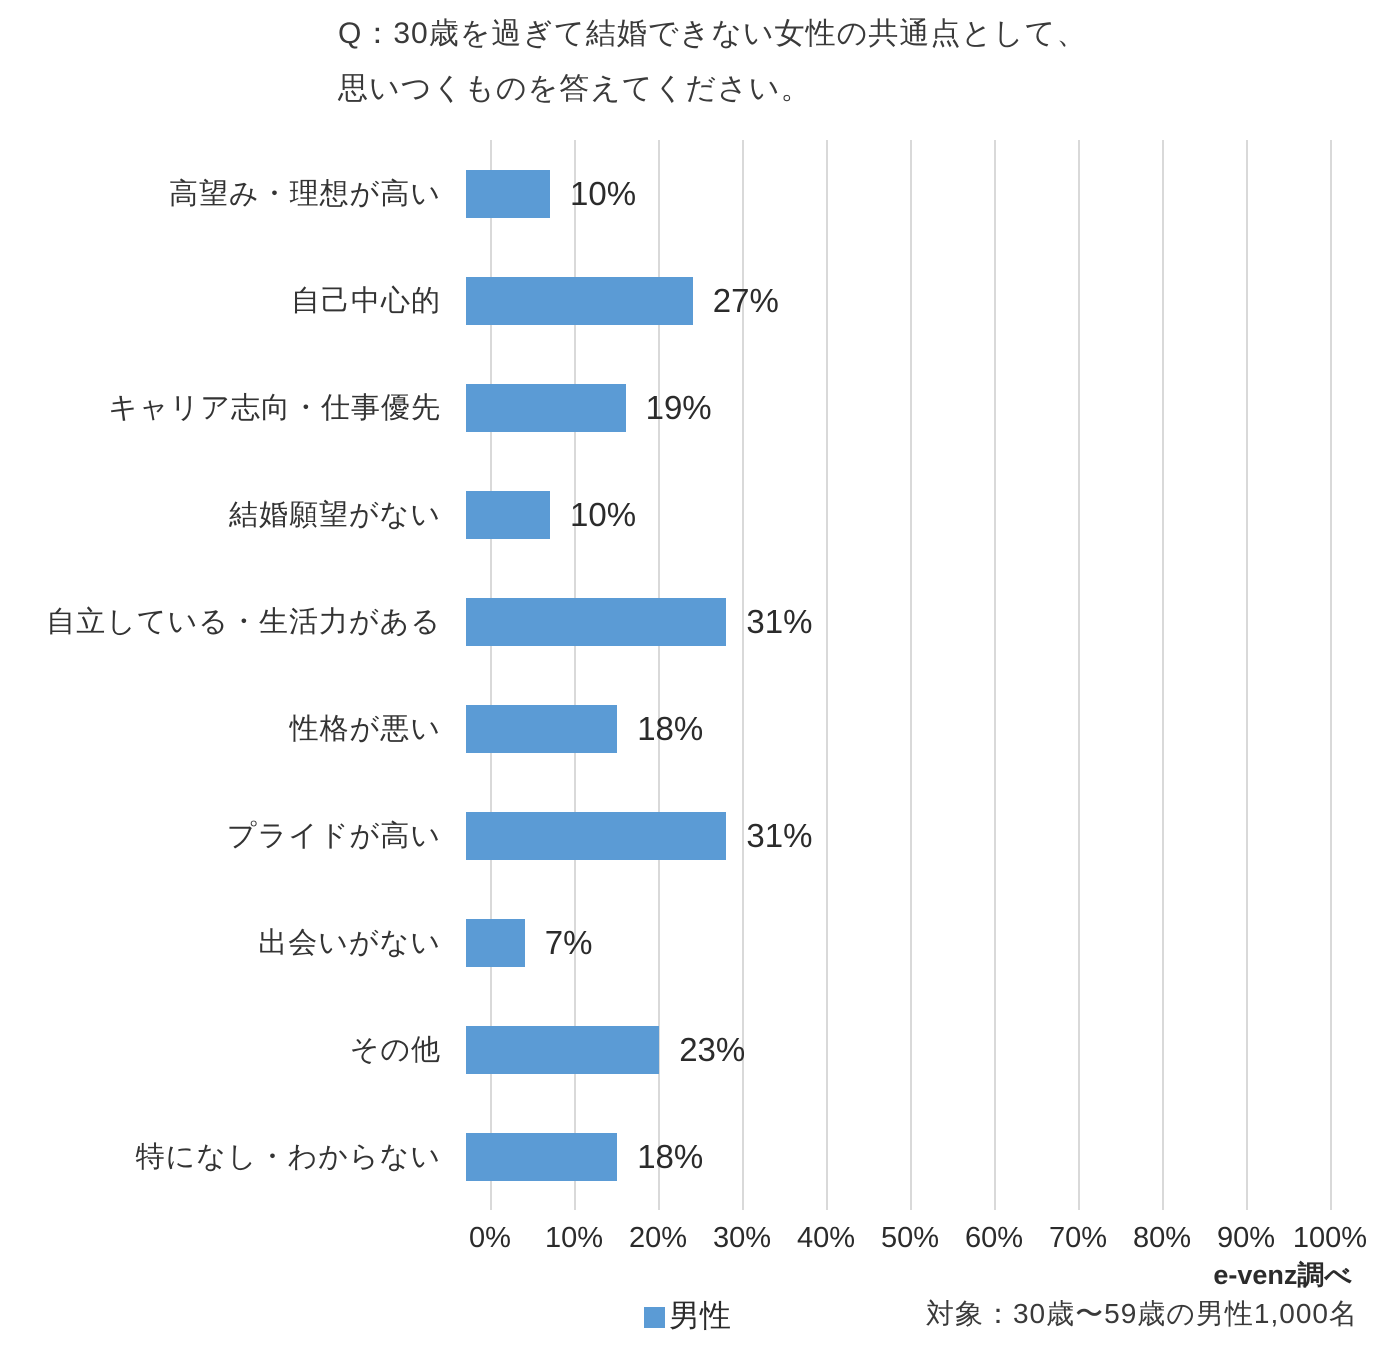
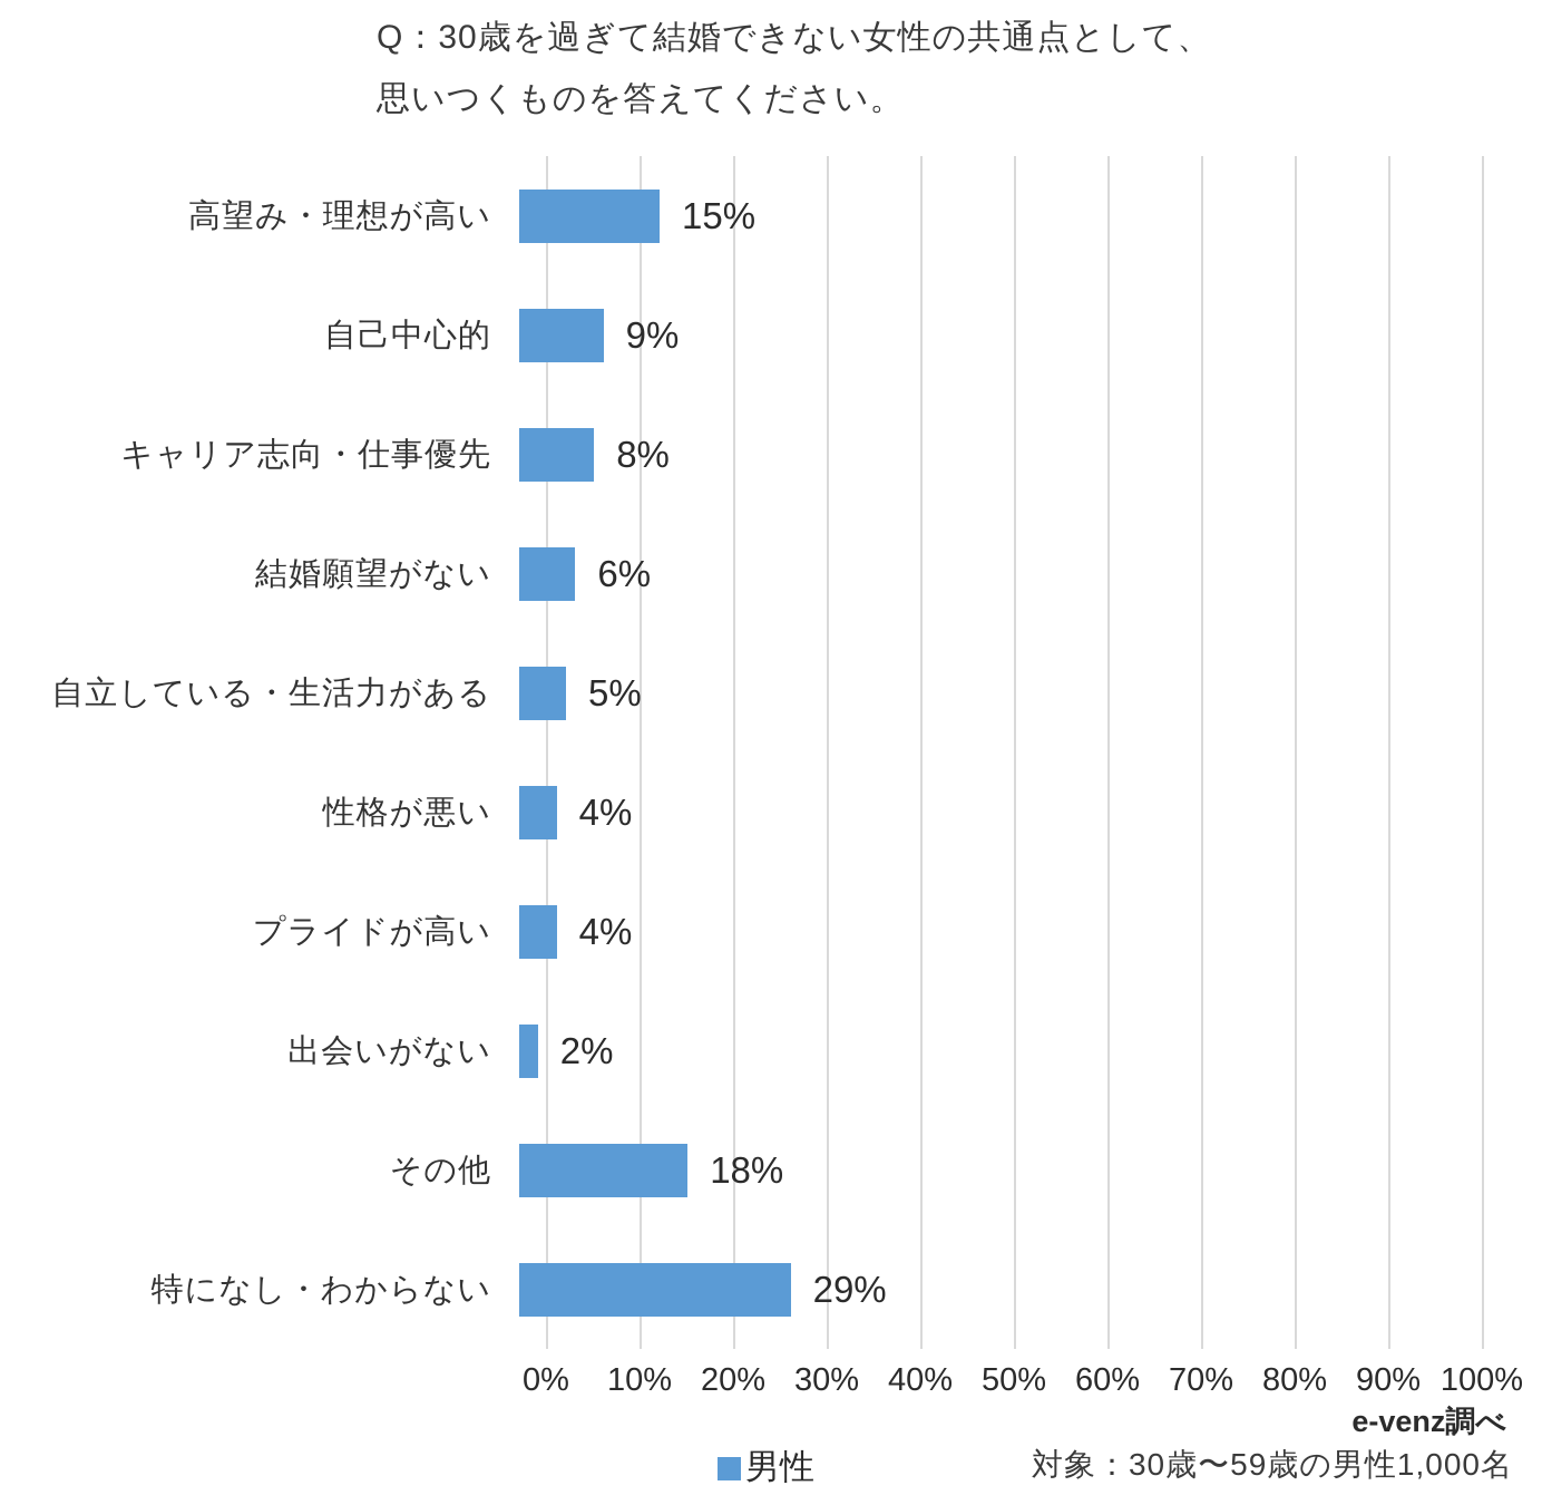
高望み・理想が高い: 10% -> 15%
自己中心的: 27% -> 9%
キャリア志向・仕事優先: 19% -> 8%
結婚願望がない: 10% -> 6%
自立している・生活力がある: 31% -> 5%
性格が悪い: 18% -> 4%
プライドが高い: 31% -> 4%
出会いがない: 7% -> 2%
その他: 23% -> 18%
特になし・わからない: 18% -> 29%
